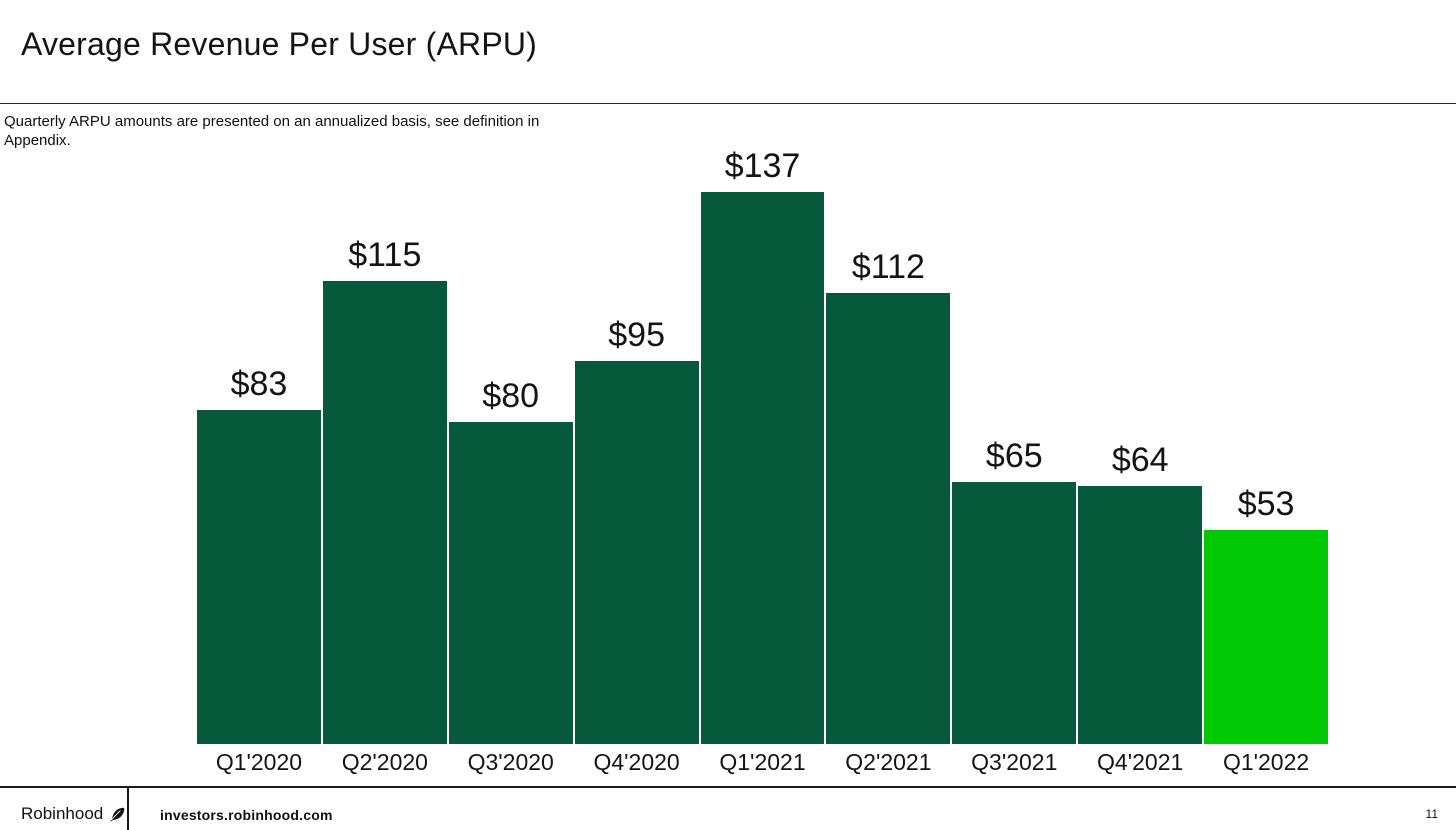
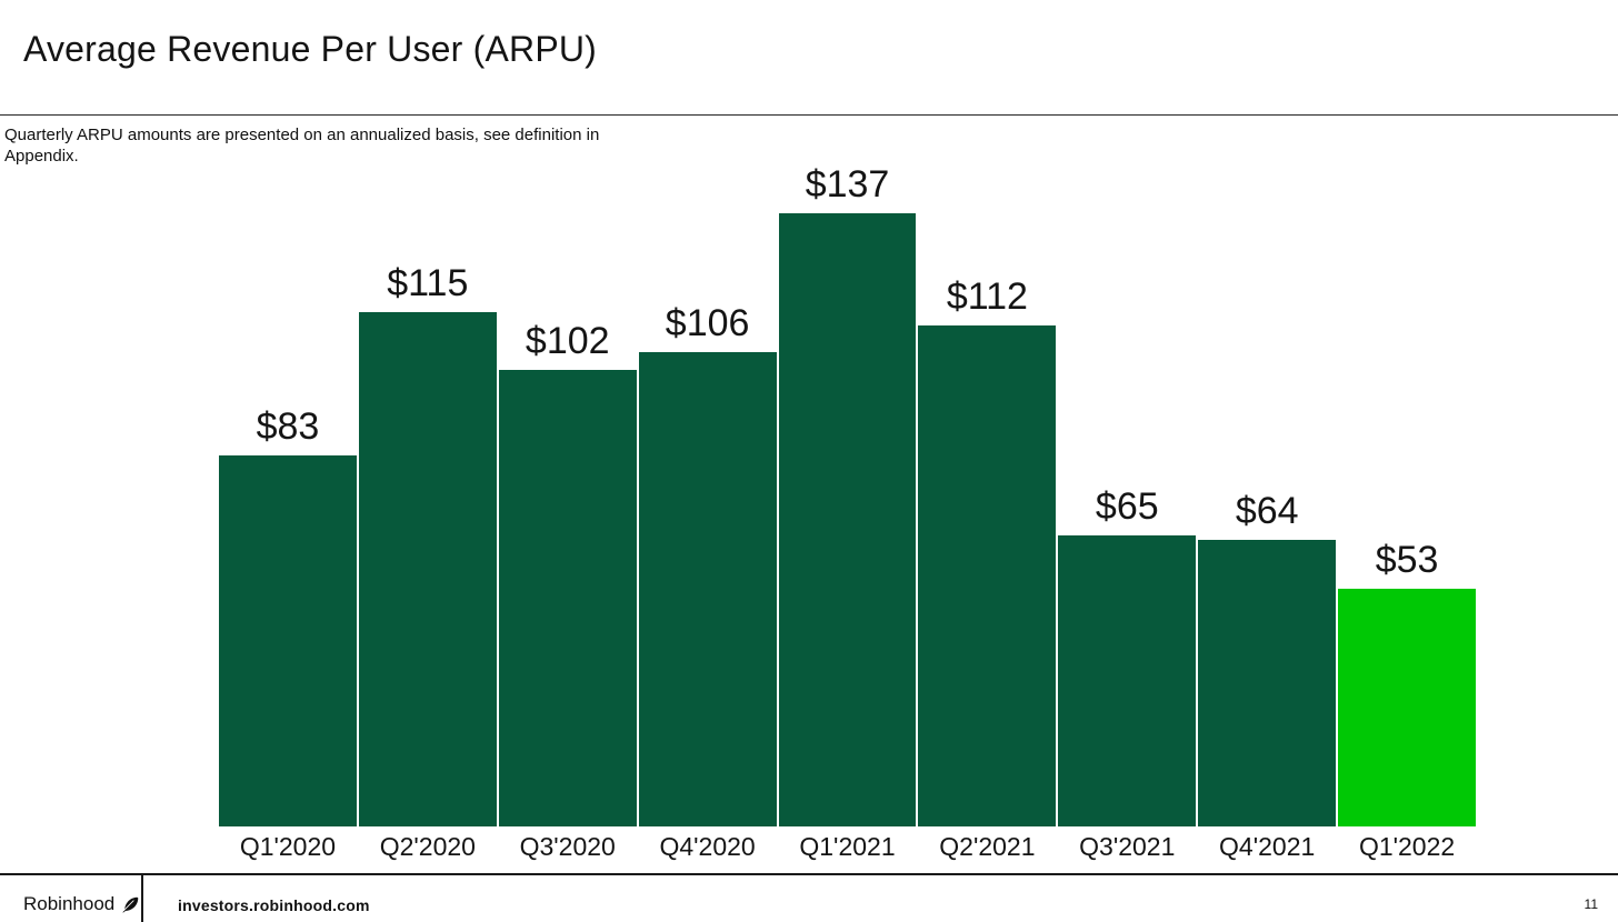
Q3'2020: $80 -> $102
Q4'2020: $95 -> $106
